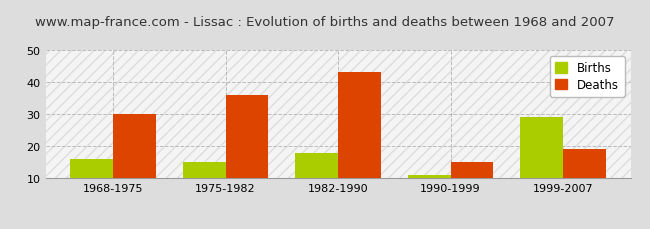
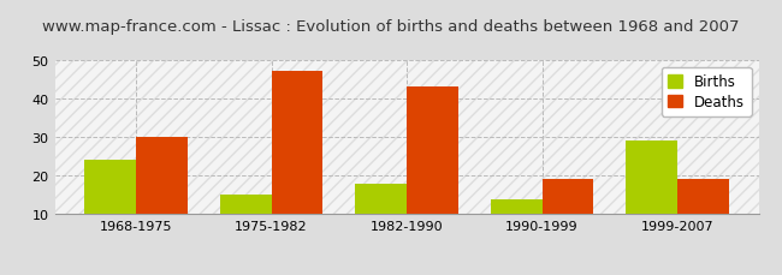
Births/1968-1975: 16 -> 24
Deaths/1975-1982: 36 -> 47
Births/1990-1999: 11 -> 14
Deaths/1990-1999: 15 -> 19
